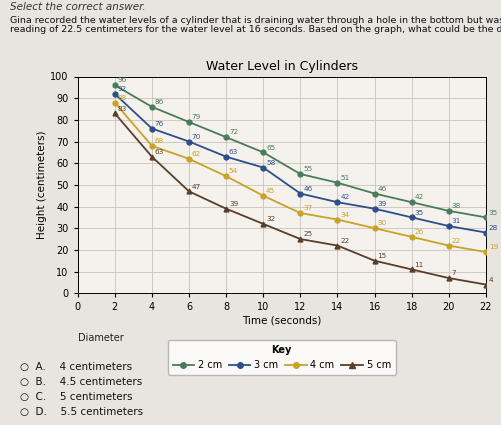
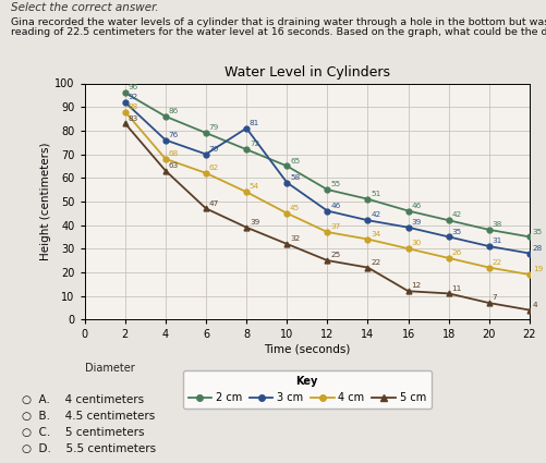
3 cm/8: 63 -> 81
5 cm/16: 15 -> 12
